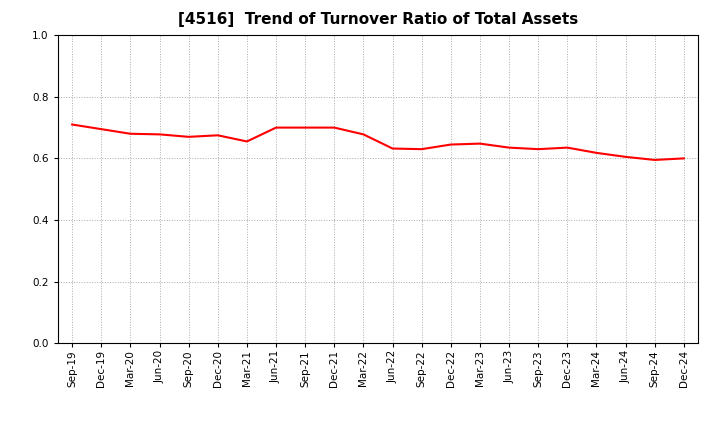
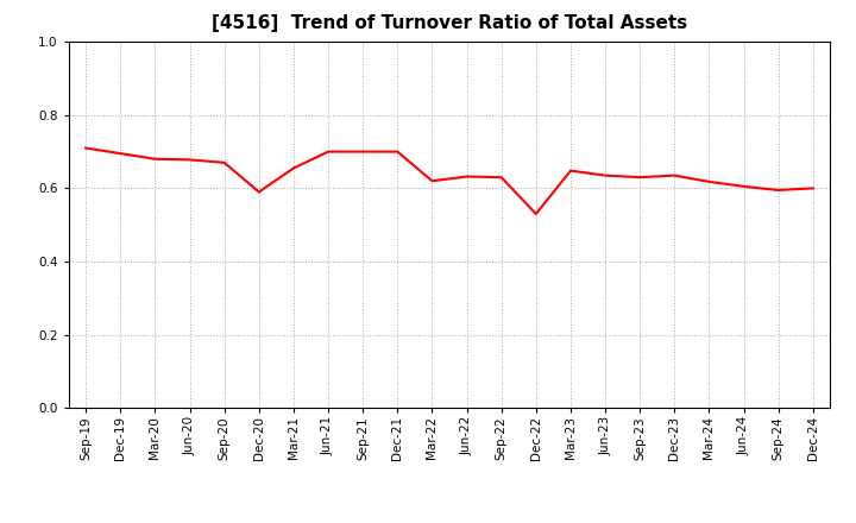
Dec-20: 0.675 -> 0.590
Mar-22: 0.678 -> 0.620
Dec-22: 0.645 -> 0.530
